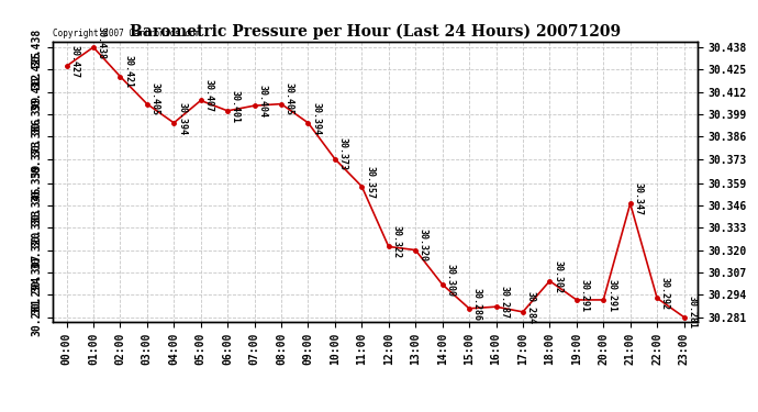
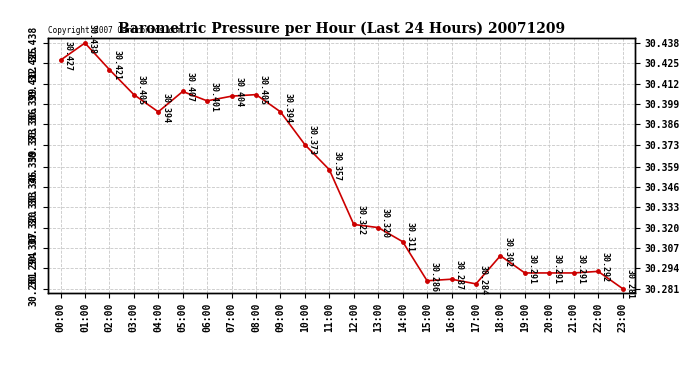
14:00: 30.300 -> 30.311
21:00: 30.347 -> 30.291
